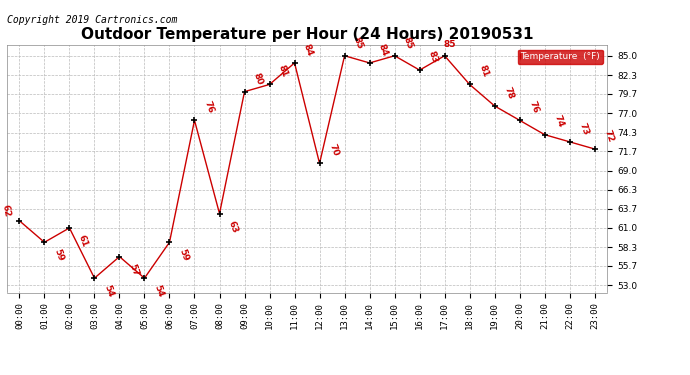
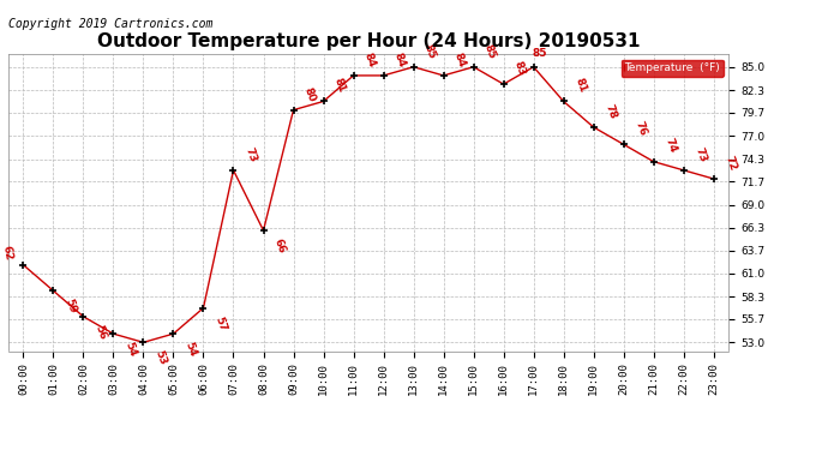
02:00: 61 -> 56
04:00: 57 -> 53
06:00: 59 -> 57
07:00: 76 -> 73
08:00: 63 -> 66
12:00: 70 -> 84
